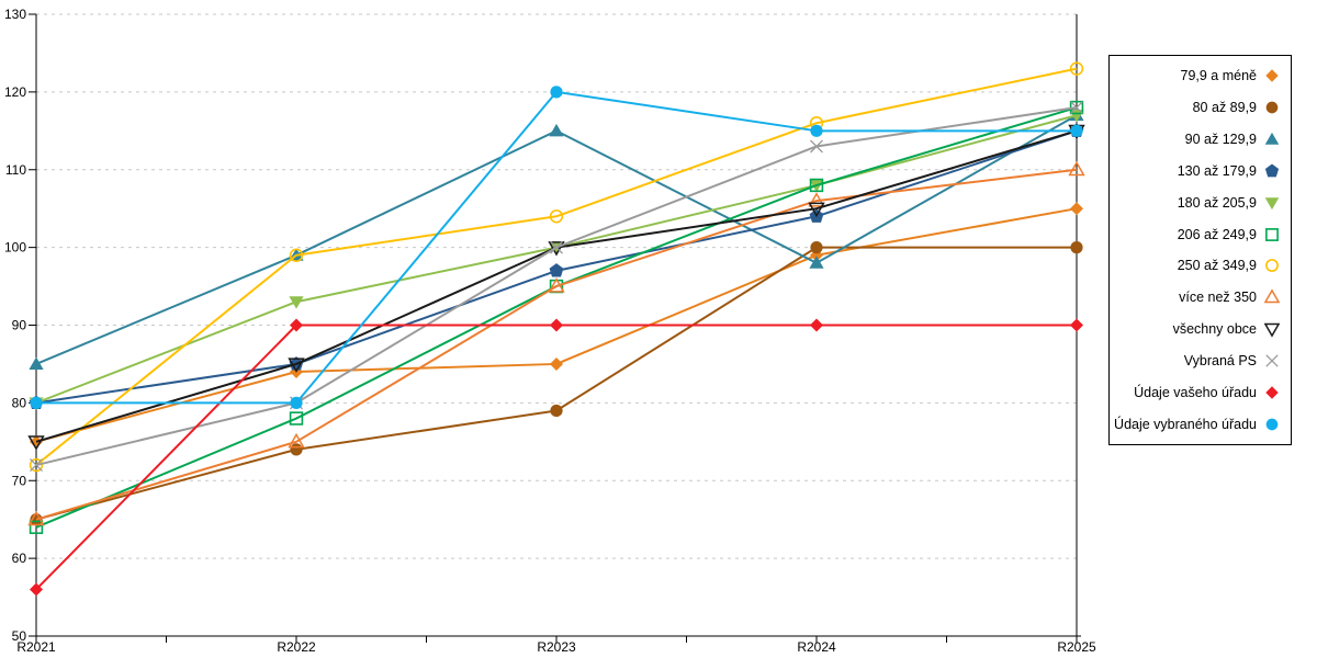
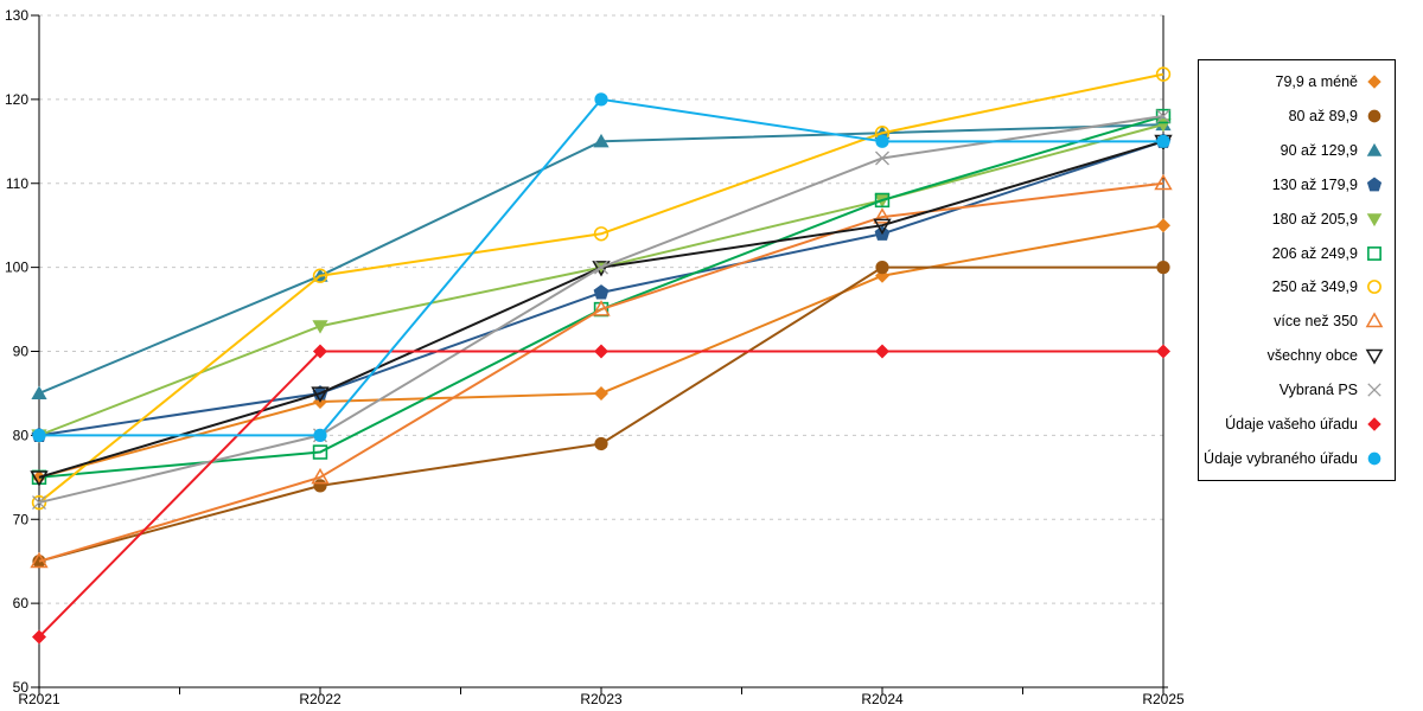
206 až 249,9/R2021: 64 -> 75
90 až 129,9/R2024: 98 -> 116
